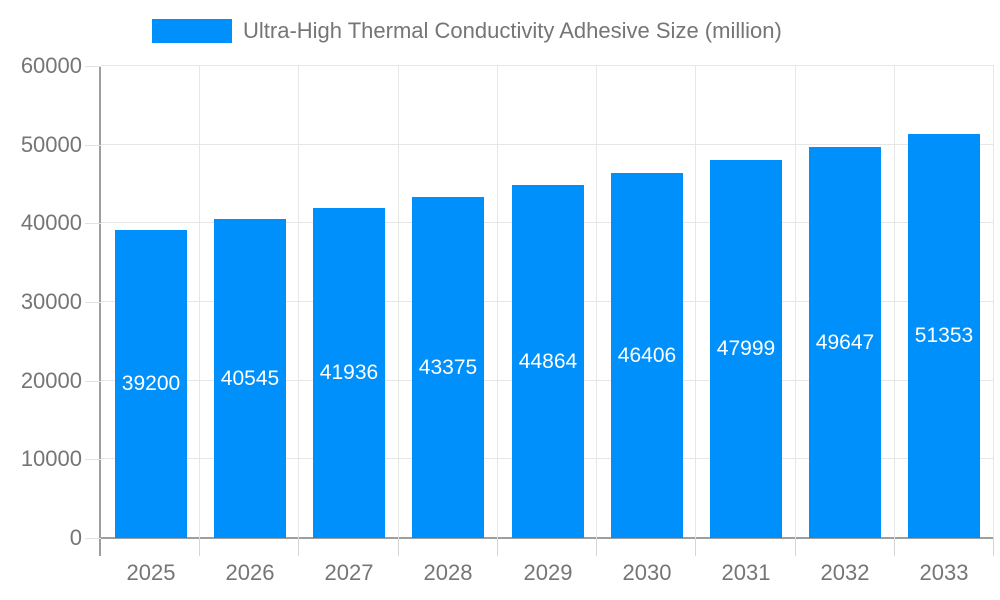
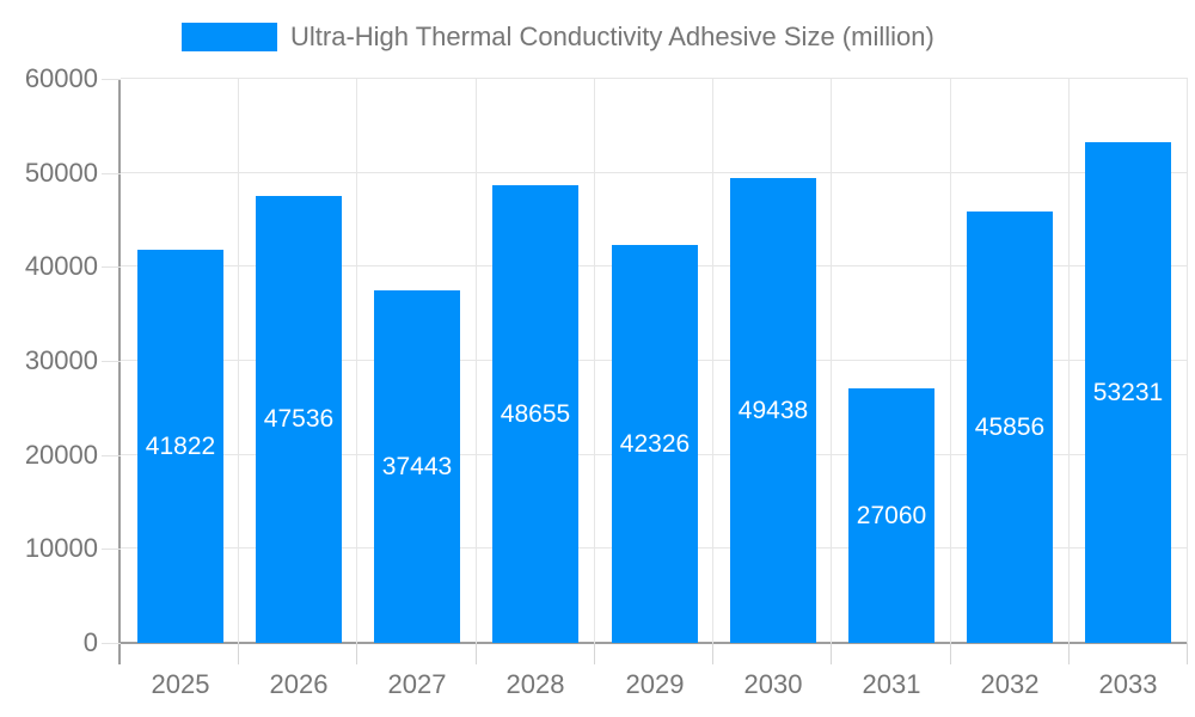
2025: 39200 -> 41822
2026: 40545 -> 47536
2027: 41936 -> 37443
2028: 43375 -> 48655
2029: 44864 -> 42326
2030: 46406 -> 49438
2031: 47999 -> 27060
2032: 49647 -> 45856
2033: 51353 -> 53231
